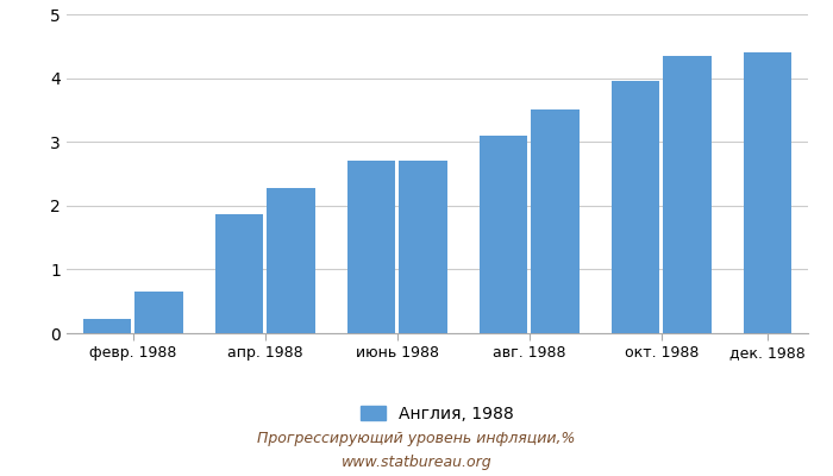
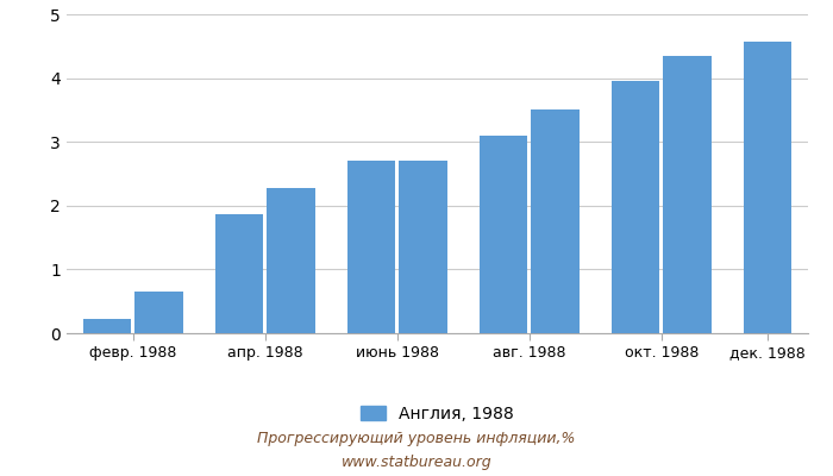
дек. 1988: 4.40 -> 4.57
